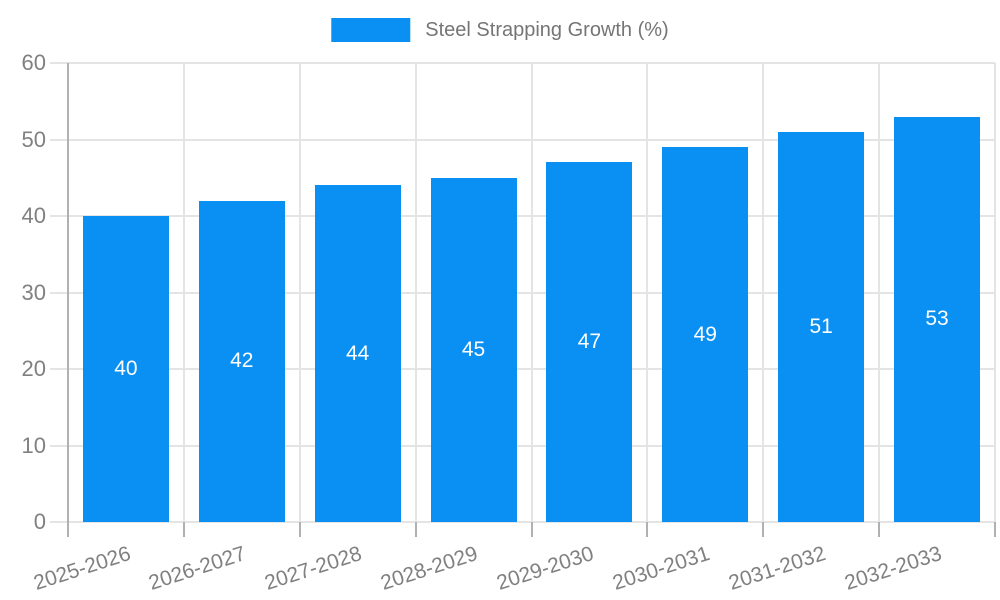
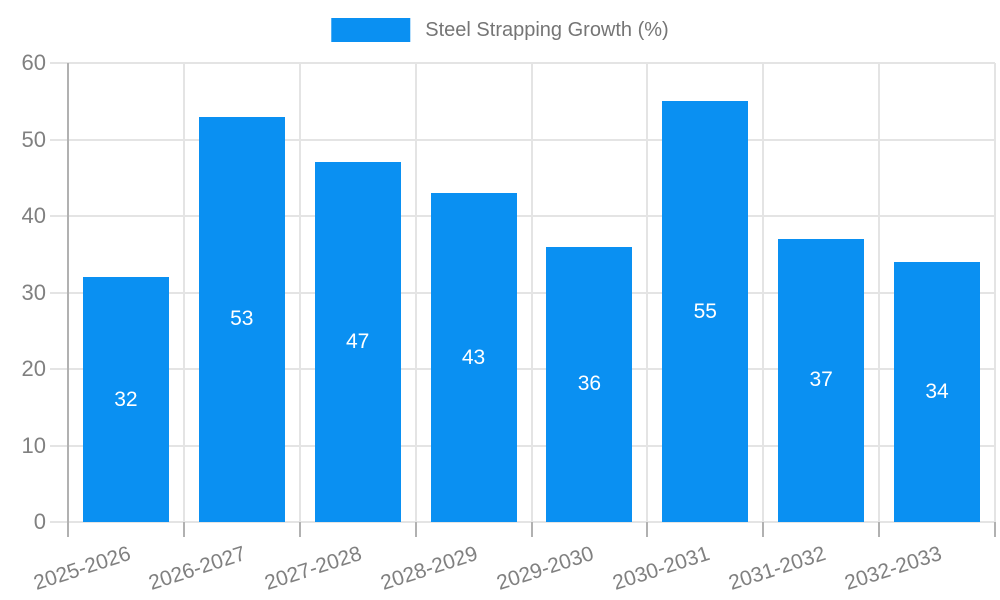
2025-2026: 40 -> 32
2026-2027: 42 -> 53
2027-2028: 44 -> 47
2028-2029: 45 -> 43
2029-2030: 47 -> 36
2030-2031: 49 -> 55
2031-2032: 51 -> 37
2032-2033: 53 -> 34
